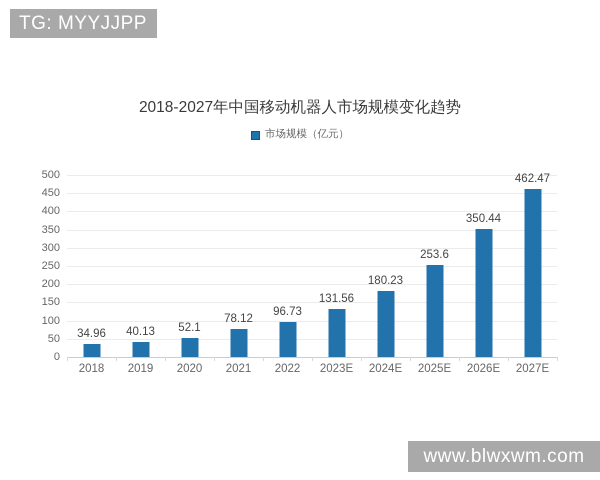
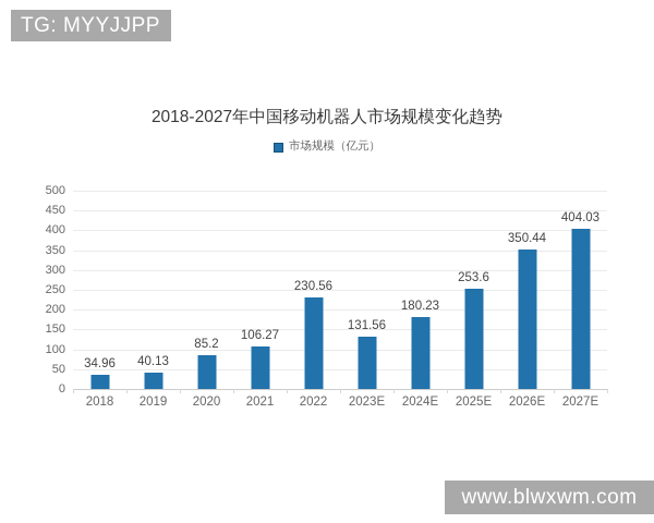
2020: 52.1 -> 85.2
2021: 78.12 -> 106.27
2022: 96.73 -> 230.56
2027E: 462.47 -> 404.03
